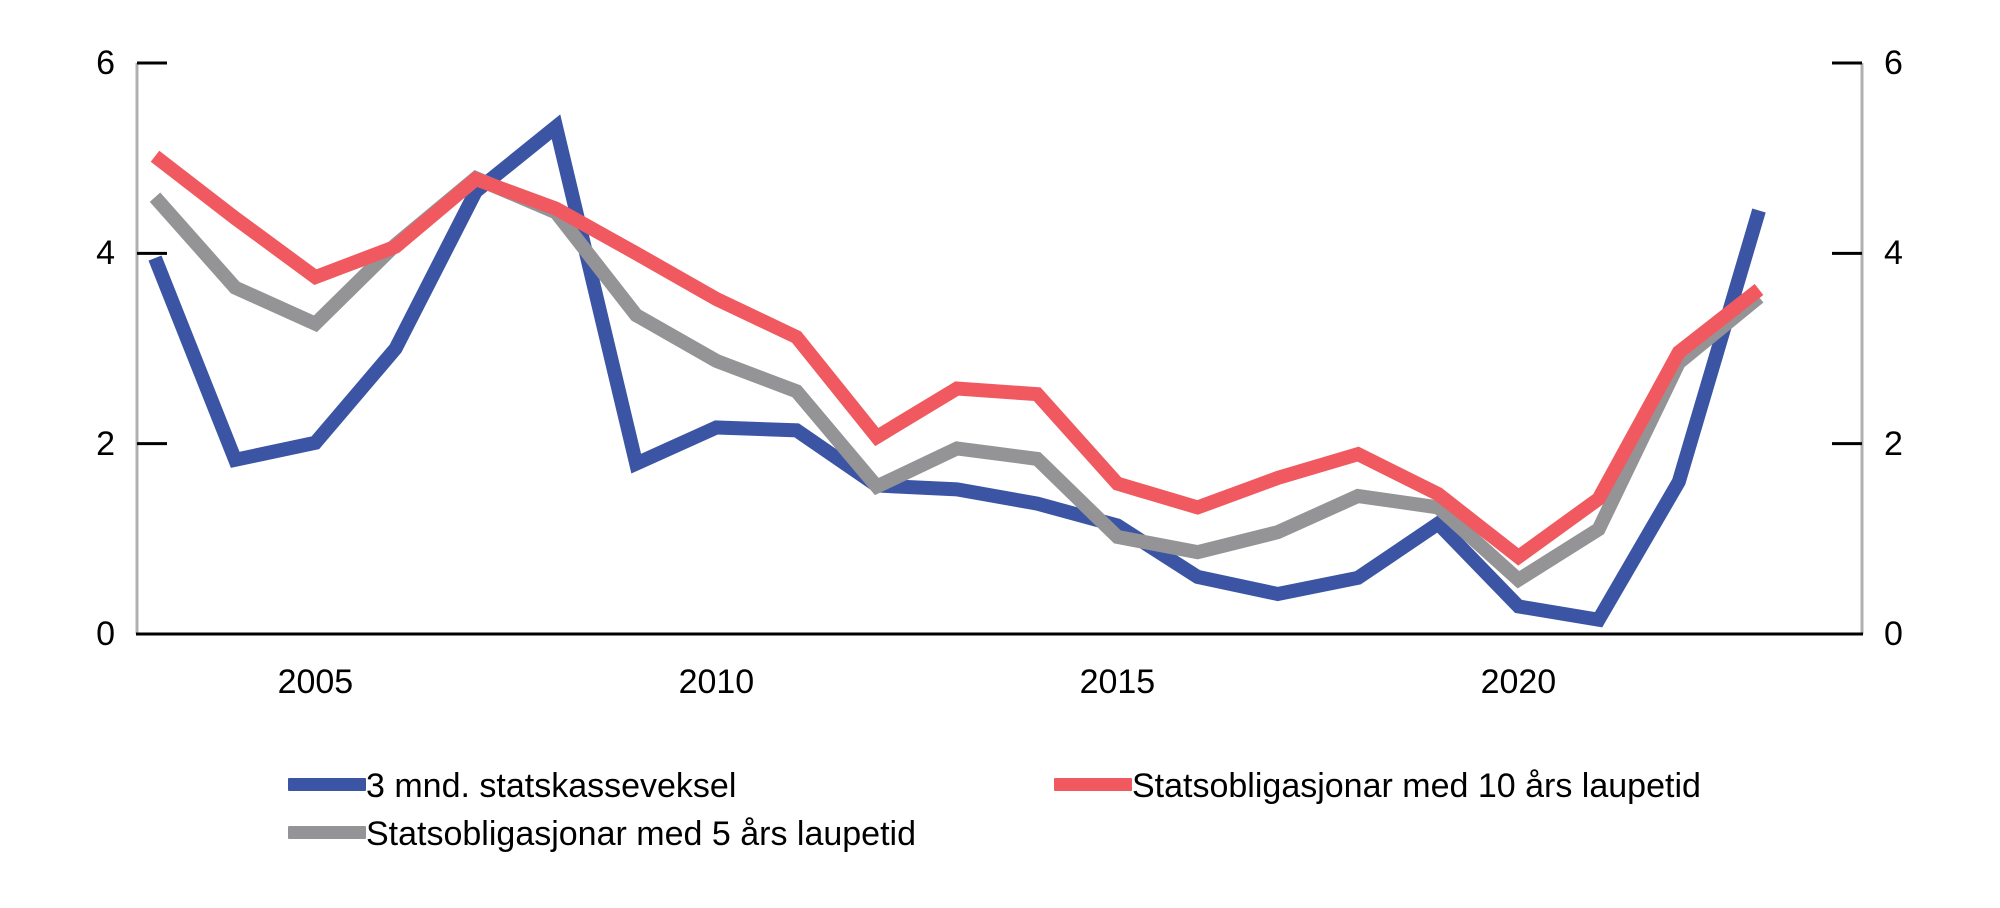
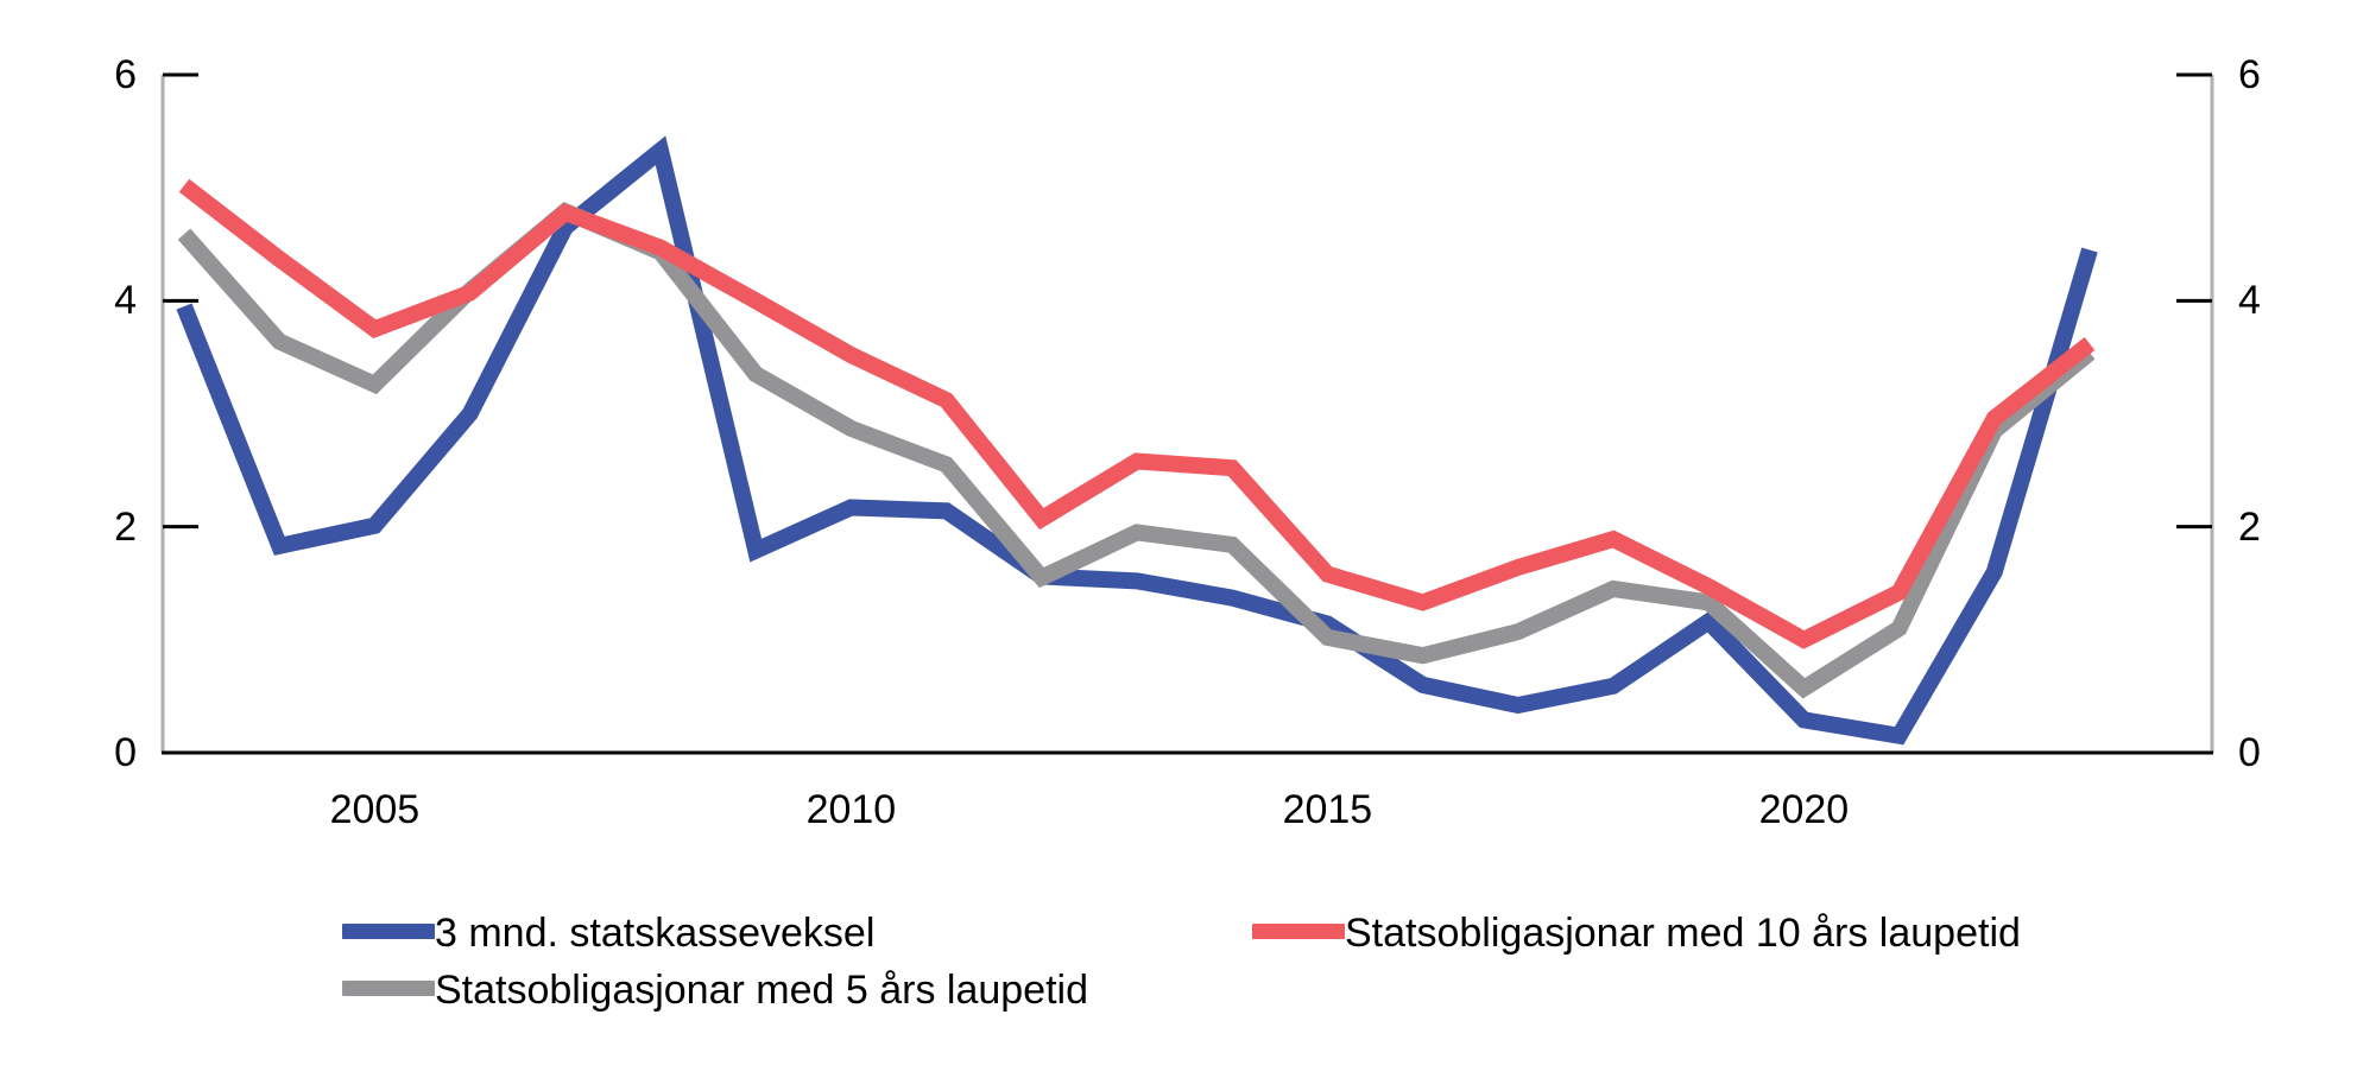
Statsobligasjonar med 10 års laupetid/2020: 0.8 -> 1.0
